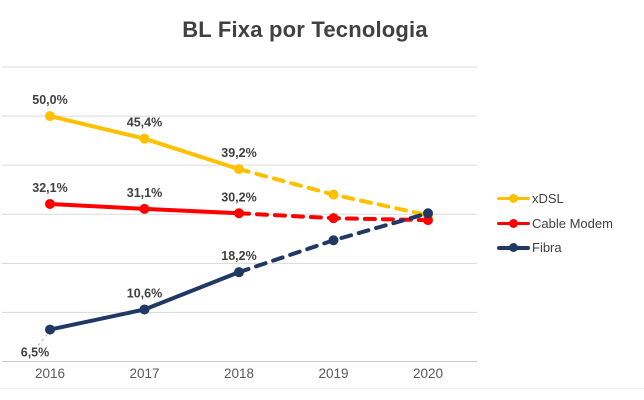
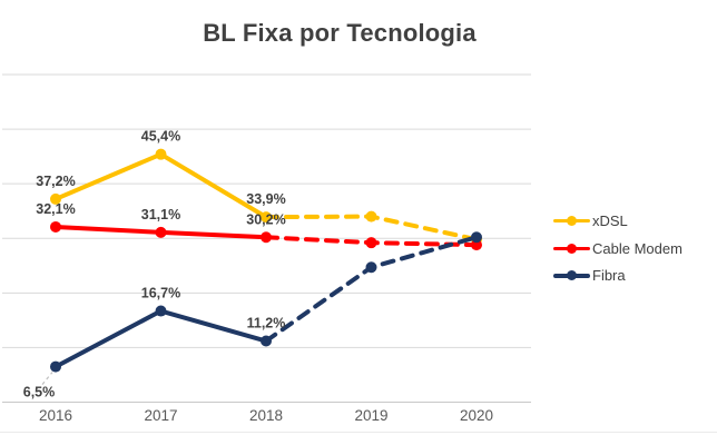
xDSL/2016: 50,0% -> 37,2%
Fibra/2017: 10,6% -> 16,7%
xDSL/2018: 39,2% -> 33,9%
Fibra/2018: 18,2% -> 11,2%
